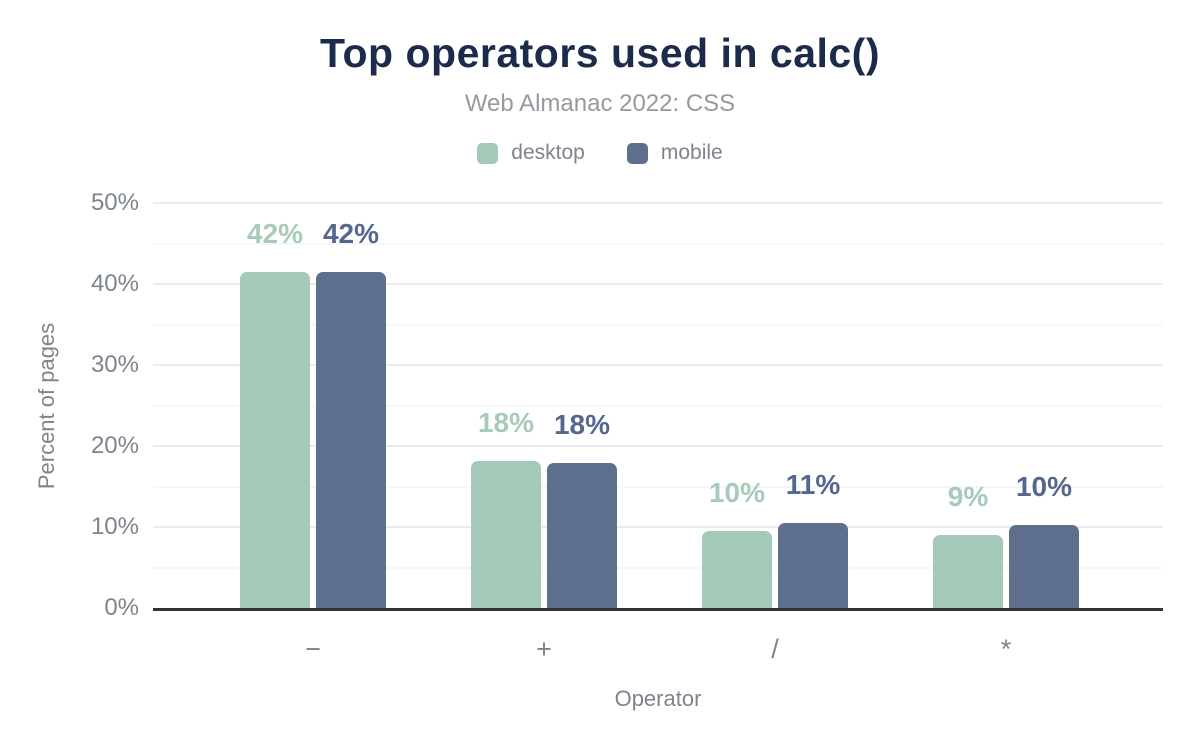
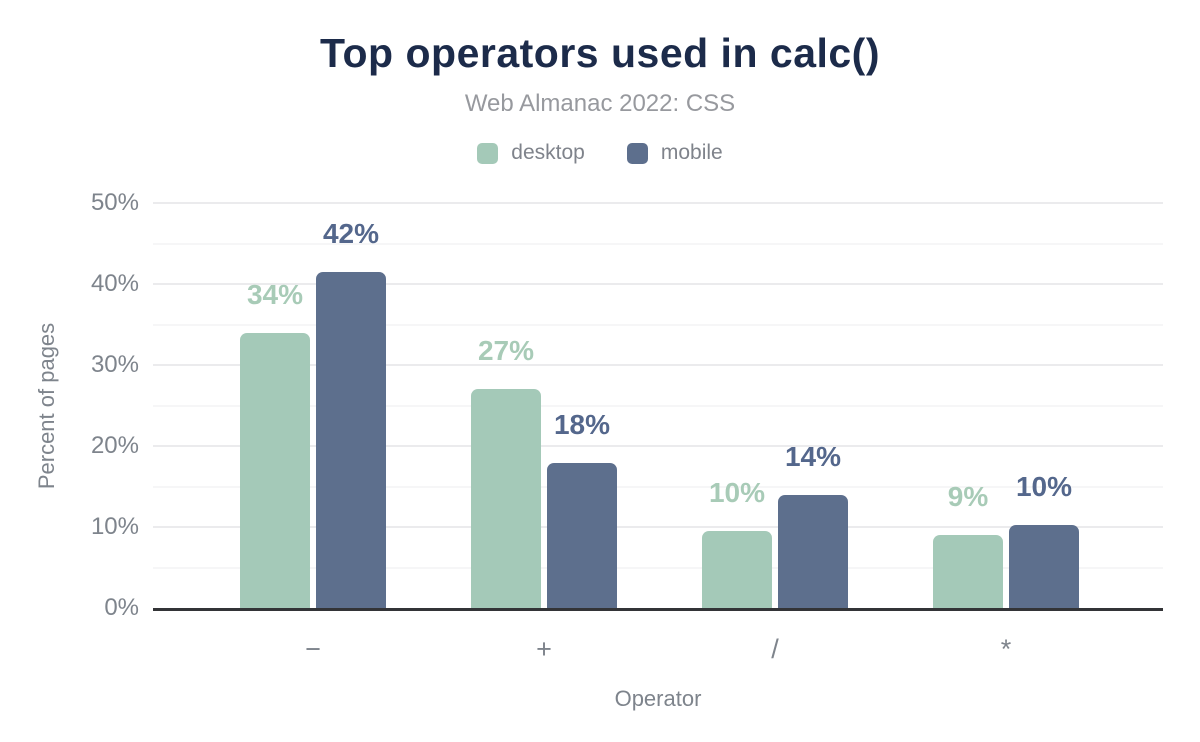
desktop/−: 42% -> 34%
desktop/+: 18% -> 27%
mobile//: 11% -> 14%
